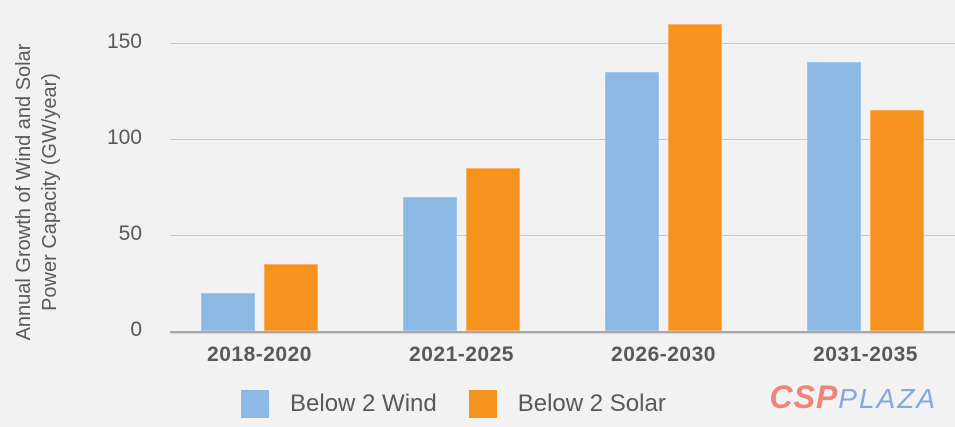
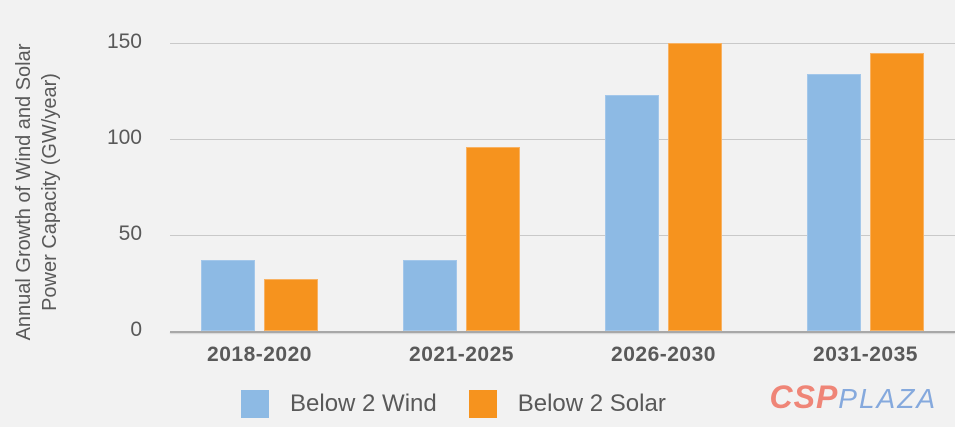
Below 2 Wind/2018-2020: 20 -> 37
Below 2 Solar/2018-2020: 35 -> 27
Below 2 Wind/2021-2025: 70 -> 37
Below 2 Solar/2021-2025: 85 -> 96
Below 2 Wind/2026-2030: 135 -> 123
Below 2 Solar/2026-2030: 160 -> 150
Below 2 Wind/2031-2035: 140 -> 134
Below 2 Solar/2031-2035: 115 -> 145
